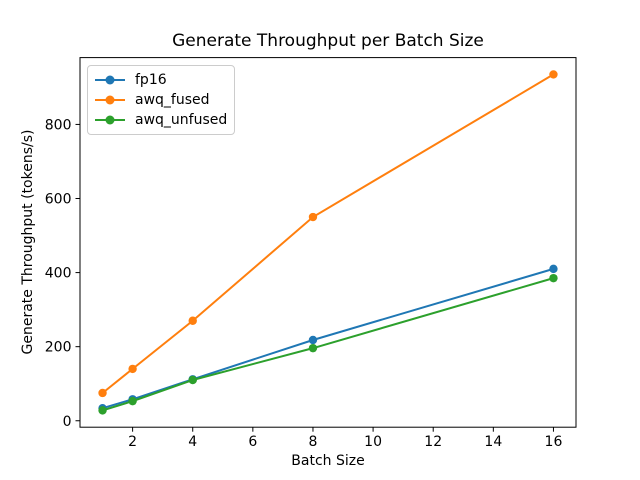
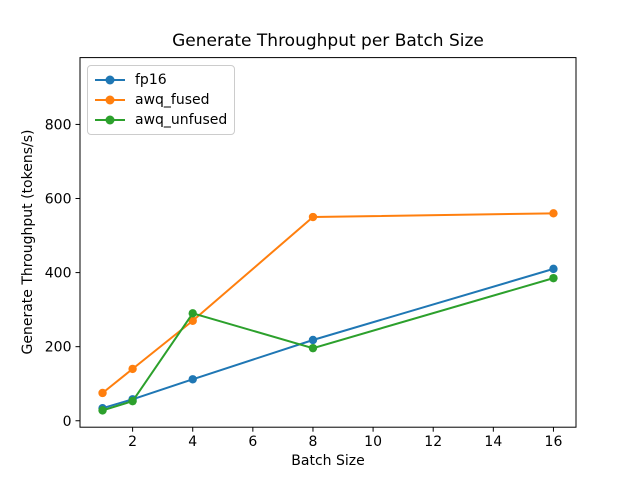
awq_unfused/4: 110 -> 290
awq_fused/16: 940 -> 560
